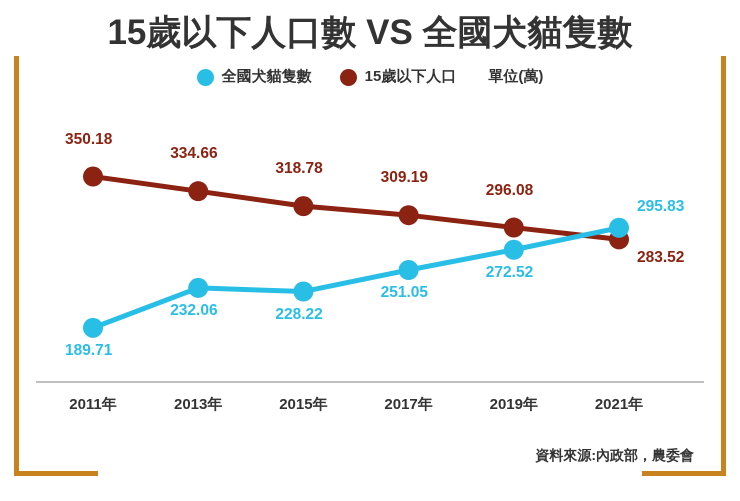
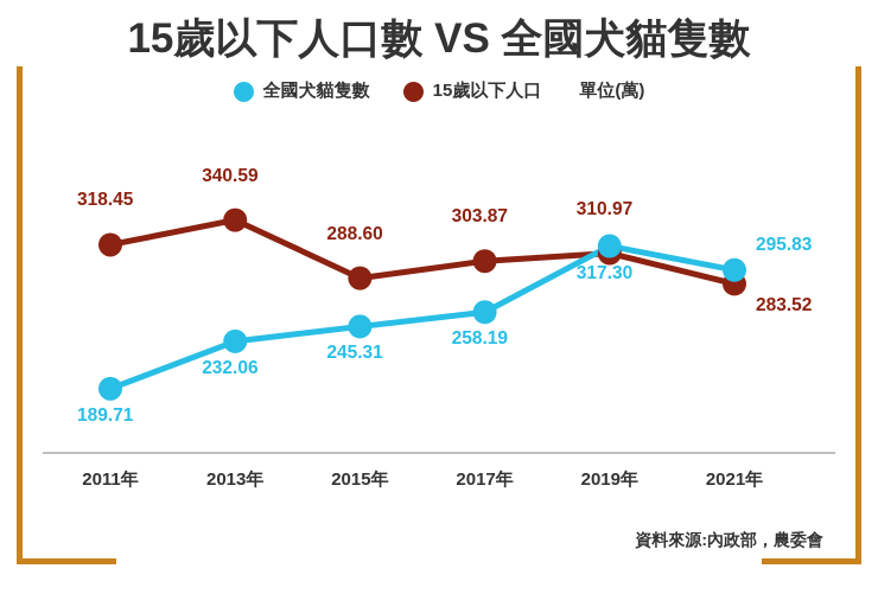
15歲以下人口/2011年: 350.18 -> 318.45
15歲以下人口/2013年: 334.66 -> 340.59
全國犬貓隻數/2015年: 228.22 -> 245.31
15歲以下人口/2015年: 318.78 -> 288.60
全國犬貓隻數/2017年: 251.05 -> 258.19
15歲以下人口/2017年: 309.19 -> 303.87
全國犬貓隻數/2019年: 272.52 -> 317.30
15歲以下人口/2019年: 296.08 -> 310.97
